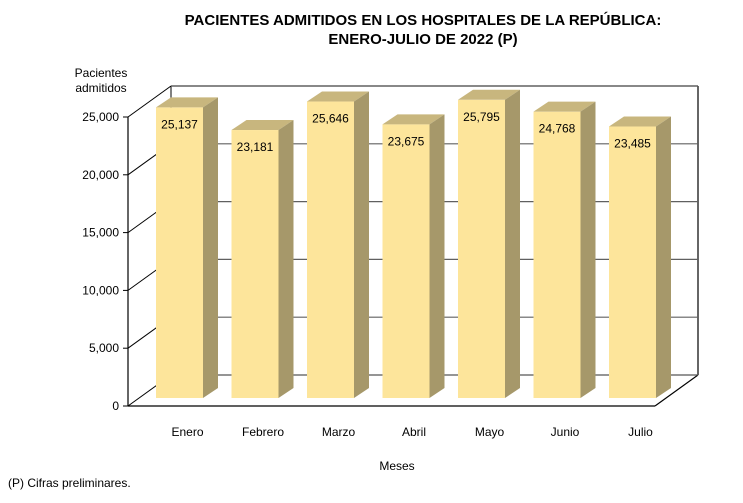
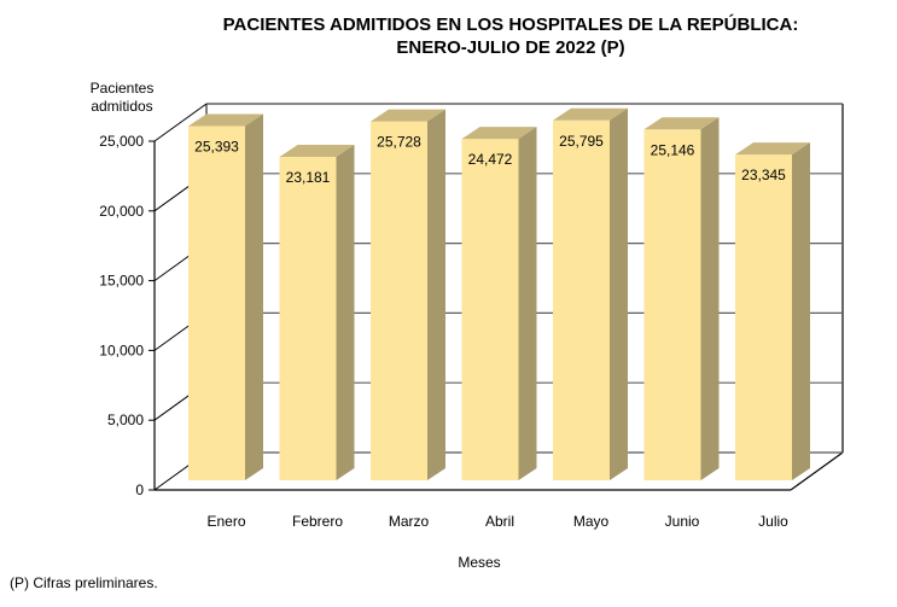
Enero: 25,137 -> 25,393
Marzo: 25,646 -> 25,728
Abril: 23,675 -> 24,472
Junio: 24,768 -> 25,146
Julio: 23,485 -> 23,345
